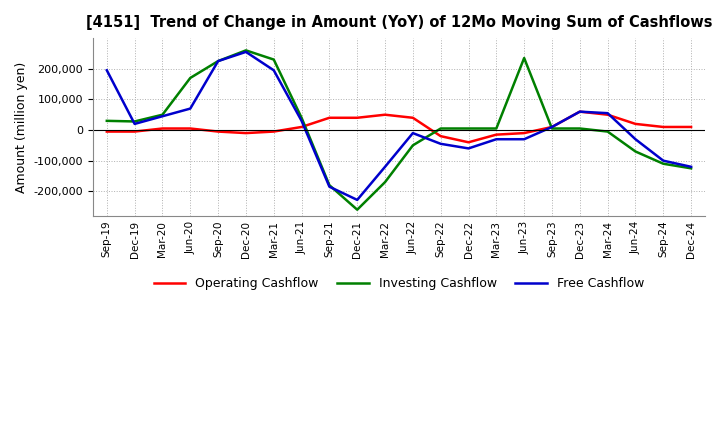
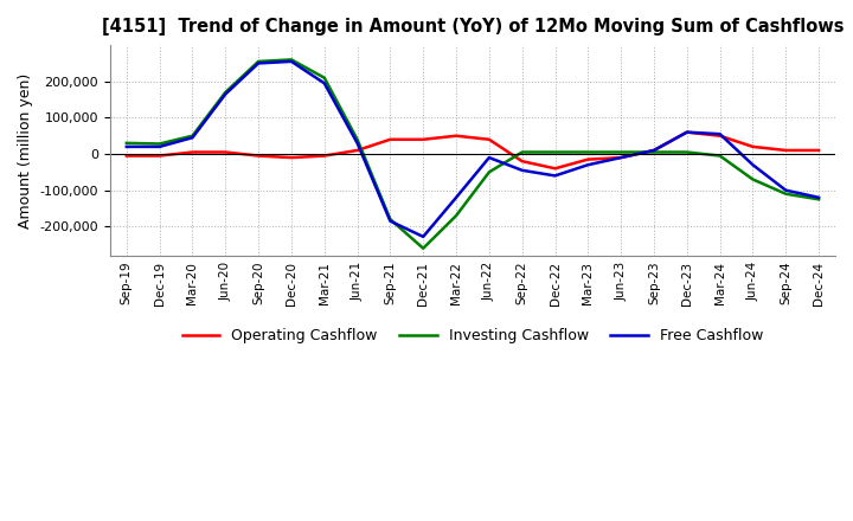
Free Cashflow/Sep-19: 195,000 -> 20,000
Free Cashflow/Jun-20: 70,000 -> 165,000
Investing Cashflow/Sep-20: 225,000 -> 255,000
Free Cashflow/Sep-20: 225,000 -> 250,000
Investing Cashflow/Mar-21: 230,000 -> 210,000
Investing Cashflow/Jun-23: 235,000 -> 5,000
Free Cashflow/Jun-23: -30,000 -> -10,000
